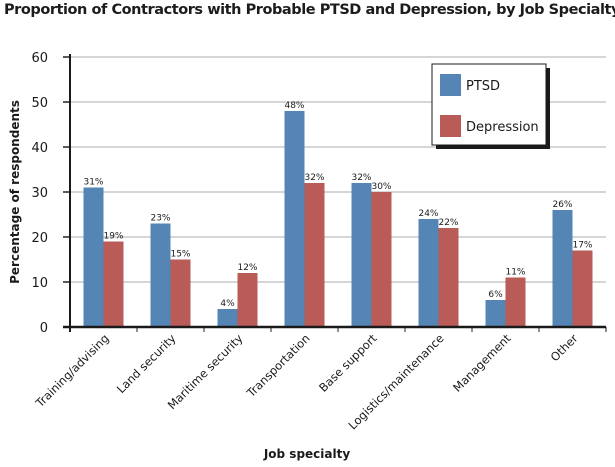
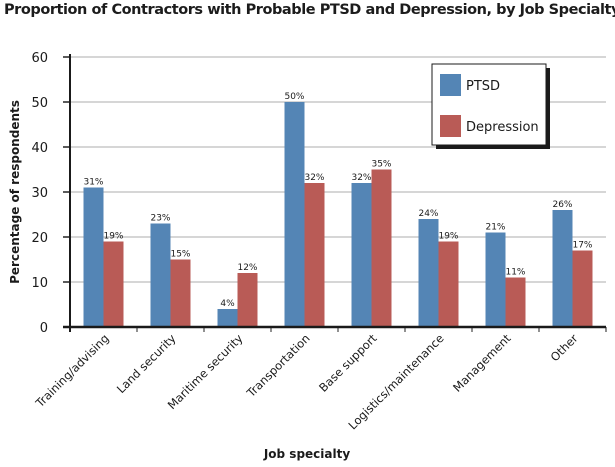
PTSD/Transportation: 48% -> 50%
Depression/Base support: 30% -> 35%
Depression/Logistics/maintenance: 22% -> 19%
PTSD/Management: 6% -> 21%
